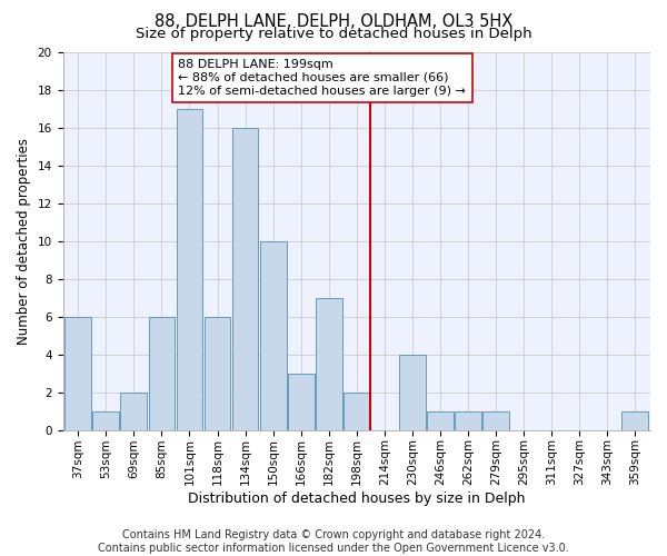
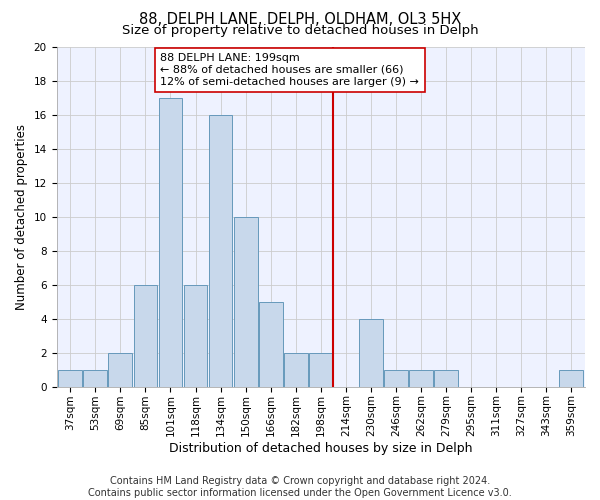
37sqm: 6 -> 1
166sqm: 3 -> 5
182sqm: 7 -> 2
